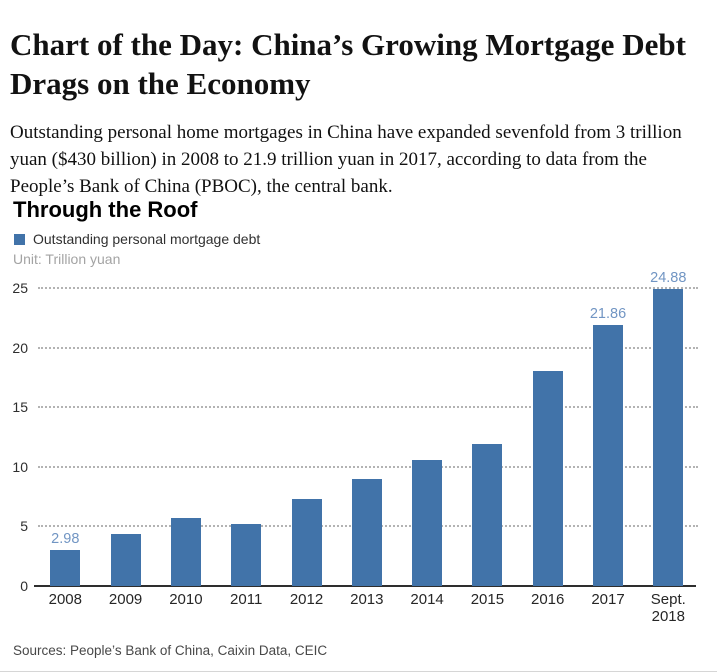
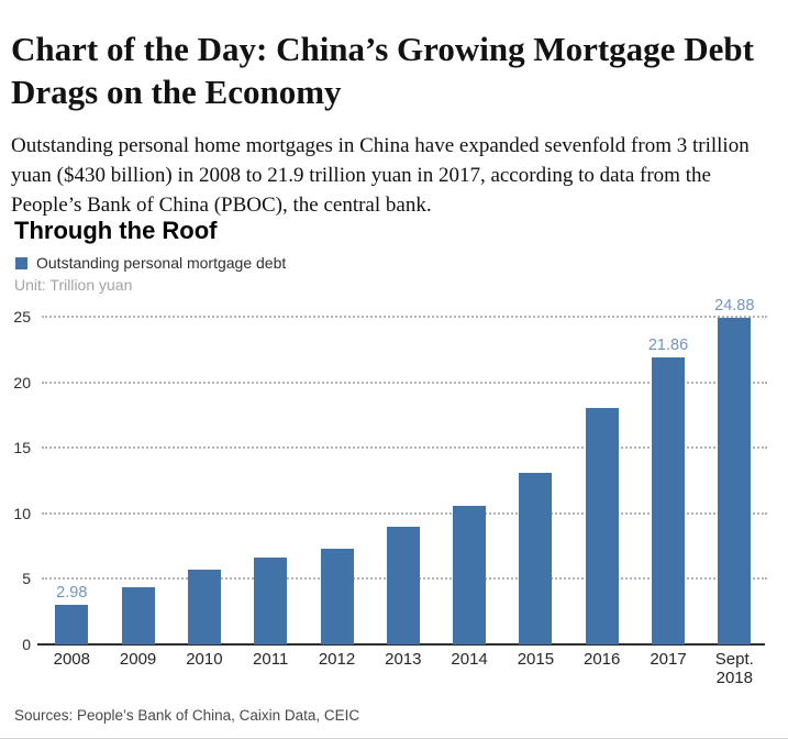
2011: 5.2 -> 6.6
2015: 11.9 -> 13.1
